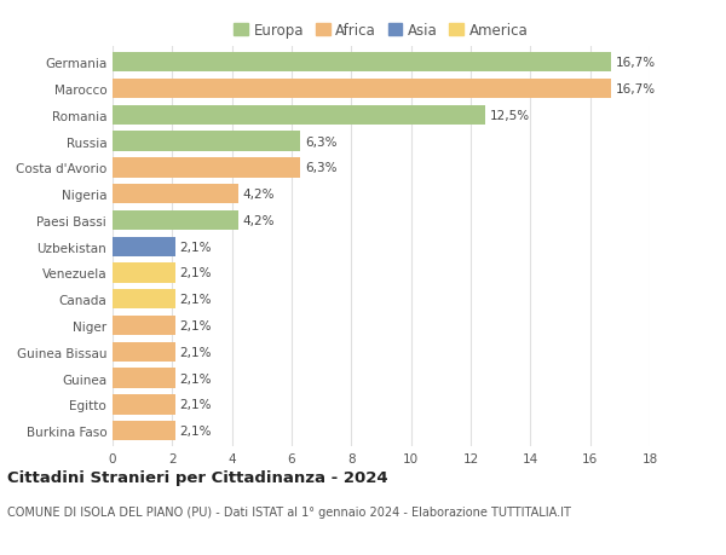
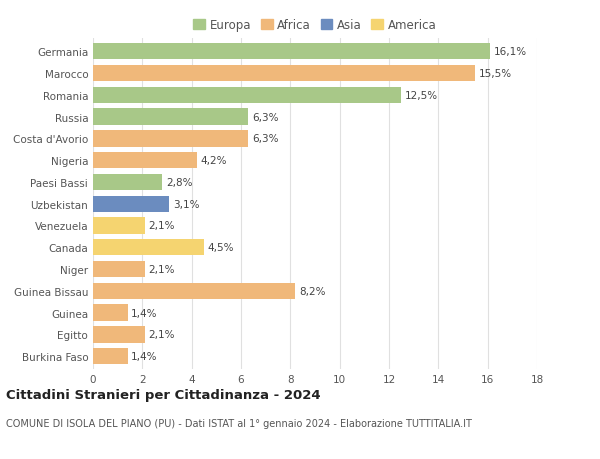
Germania: 16,7% -> 16,1%
Marocco: 16,7% -> 15,5%
Paesi Bassi: 4,2% -> 2,8%
Uzbekistan: 2,1% -> 3,1%
Canada: 2,1% -> 4,5%
Guinea Bissau: 2,1% -> 8,2%
Guinea: 2,1% -> 1,4%
Burkina Faso: 2,1% -> 1,4%
